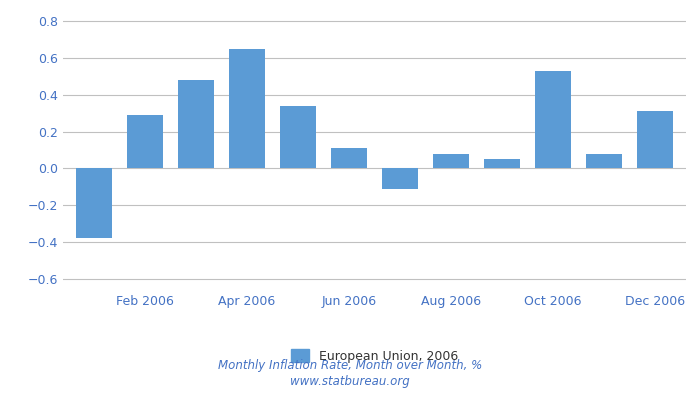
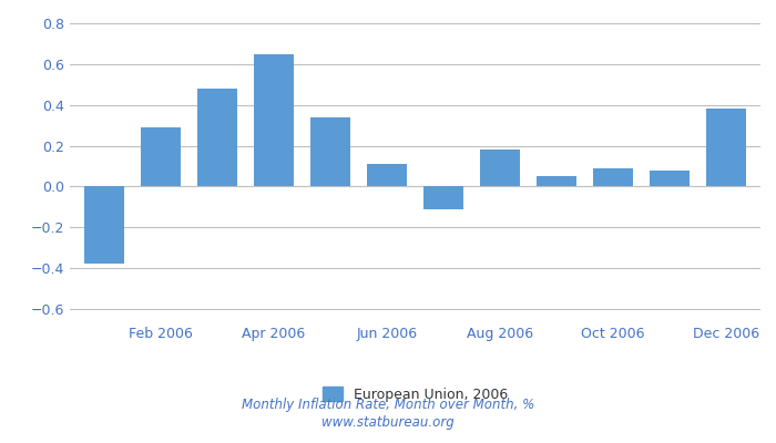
Aug 2006: 0.08 -> 0.18
Oct 2006: 0.53 -> 0.09
Dec 2006: 0.31 -> 0.38
